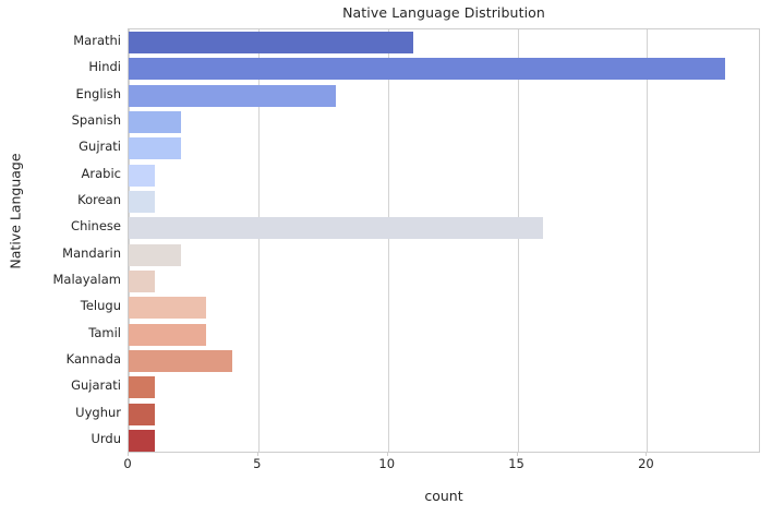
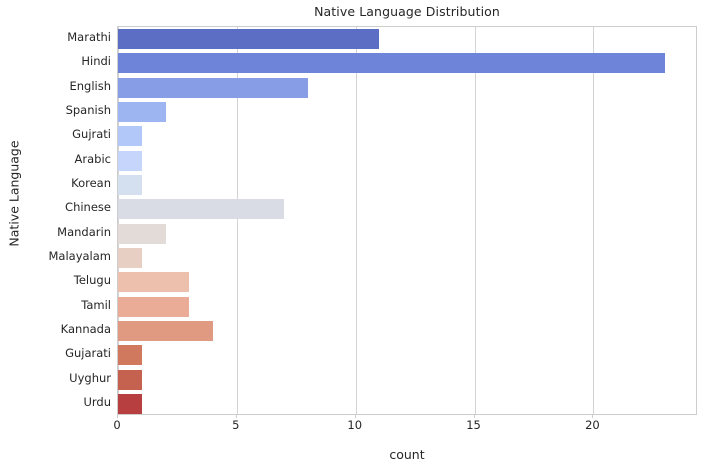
Gujrati: 2 -> 1
Chinese: 16 -> 7
